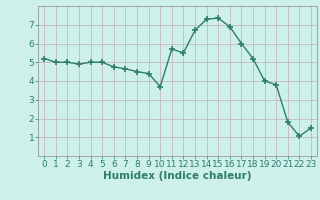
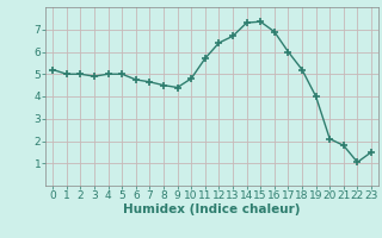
10: 3.7 -> 4.8
12: 5.5 -> 6.4
20: 3.8 -> 2.1
